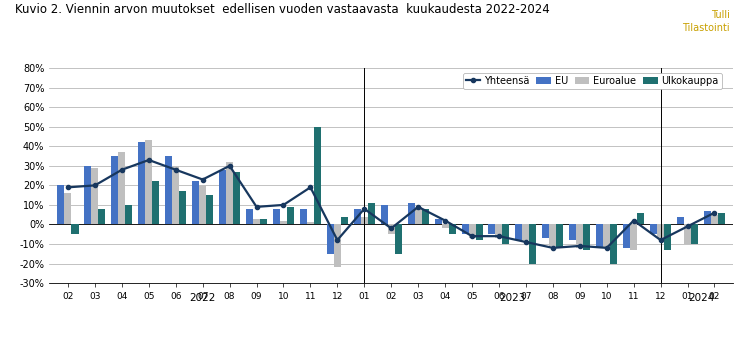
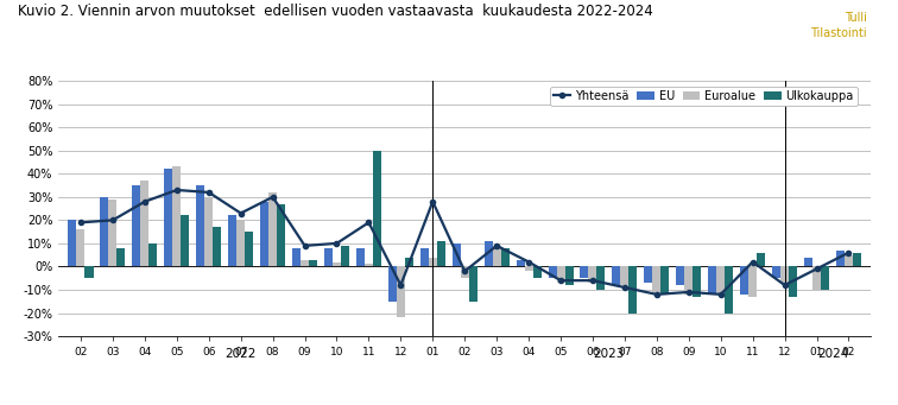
Yhteensä/06: 28% -> 32%
Yhteensä/01: 8% -> 28%
